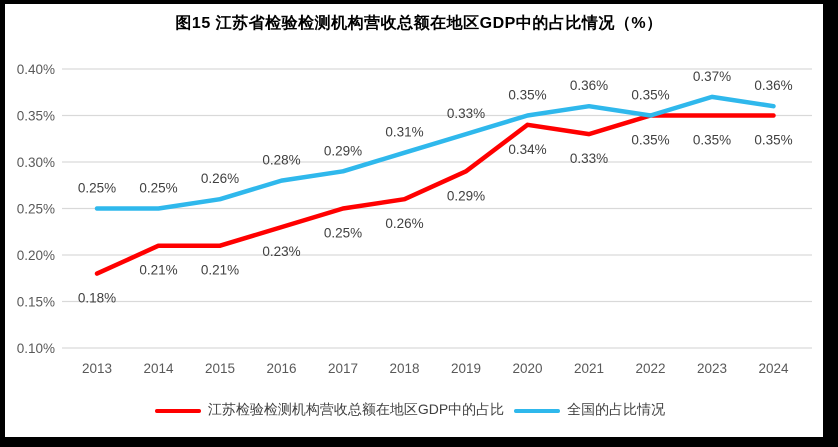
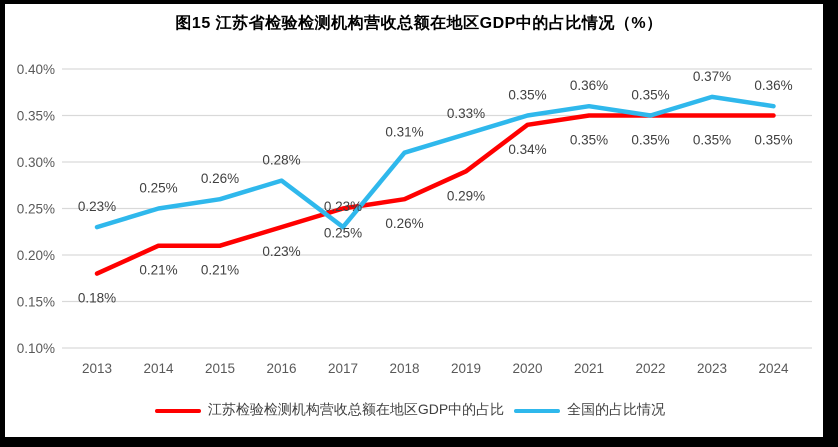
全国的占比情况/2013: 0.25% -> 0.23%
全国的占比情况/2017: 0.29% -> 0.23%
江苏检验检测机构营收总额在地区GDP中的占比/2021: 0.33% -> 0.35%
